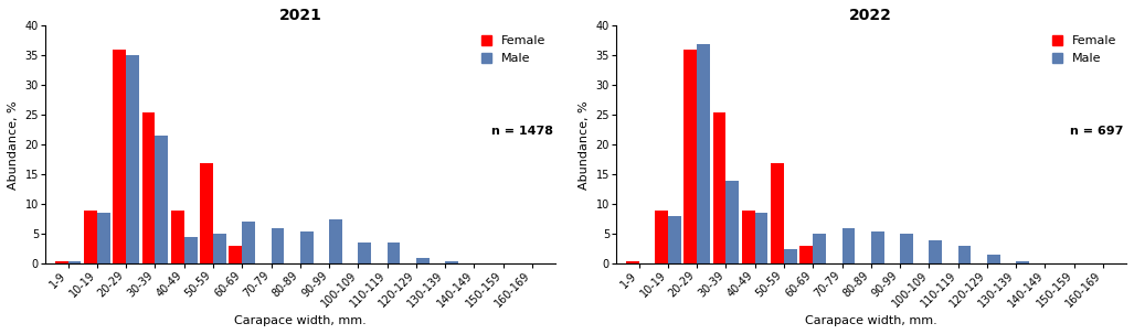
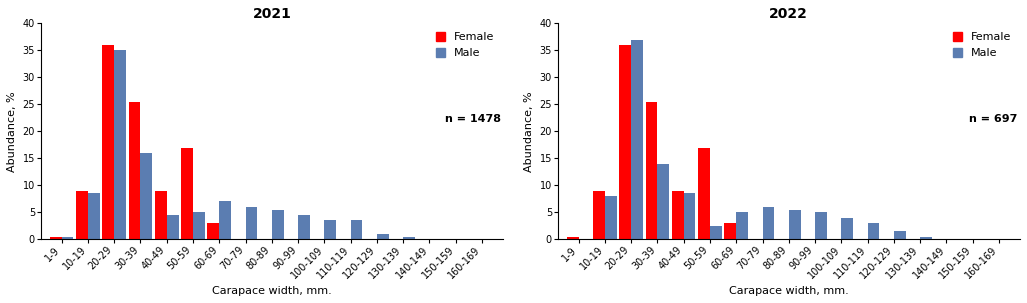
2021/Male/30-39: 21.6 -> 16.0
2021/Male/90-99: 7.4 -> 4.5
